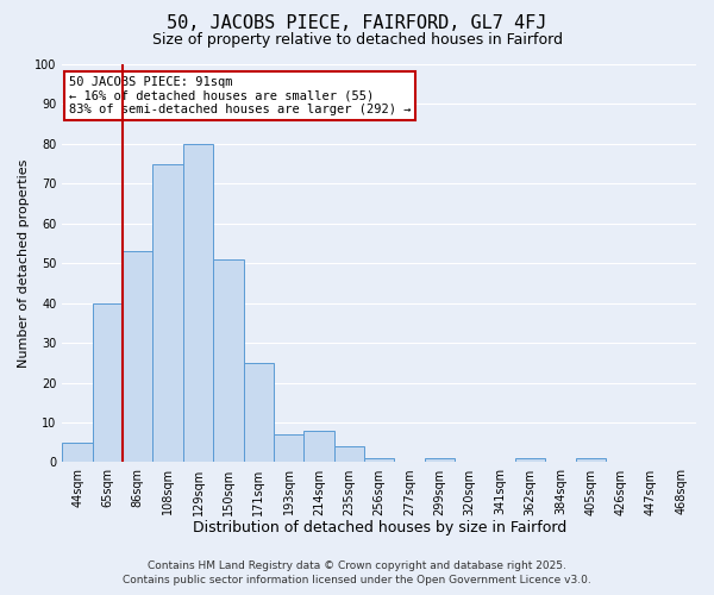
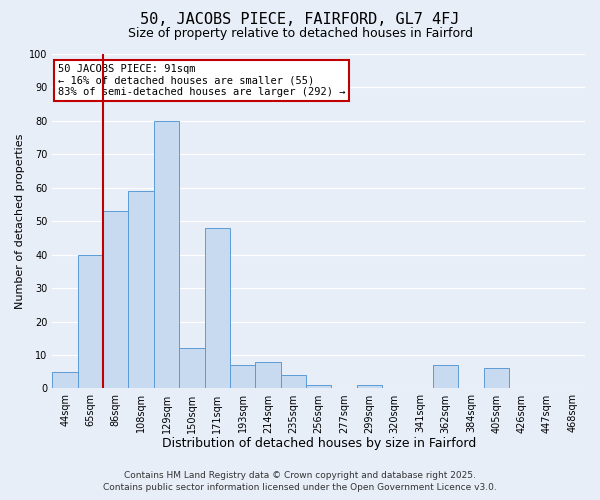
108sqm: 75 -> 59
150sqm: 51 -> 12
171sqm: 25 -> 48
362sqm: 1 -> 7
405sqm: 1 -> 6
